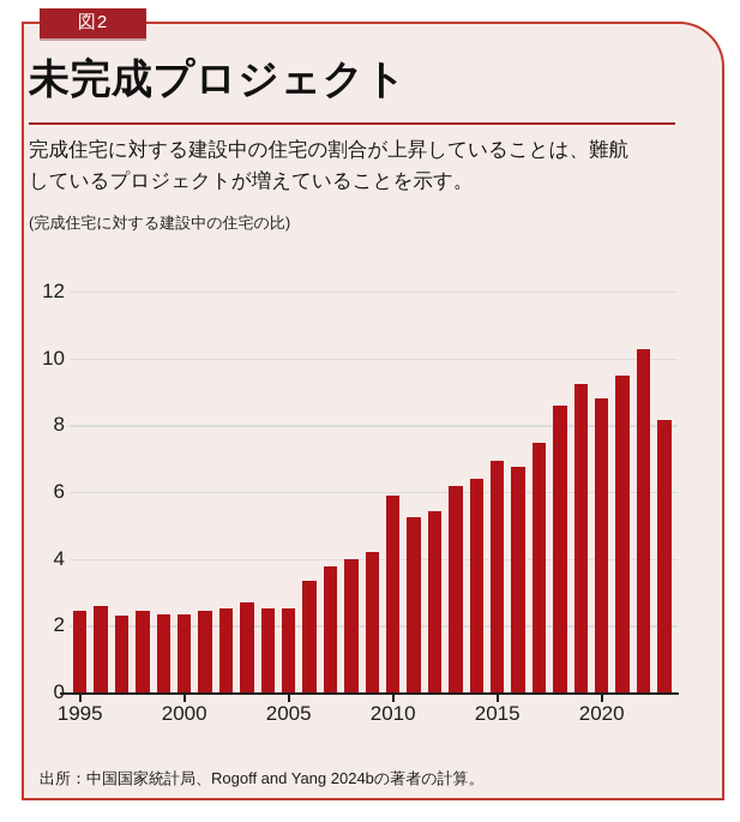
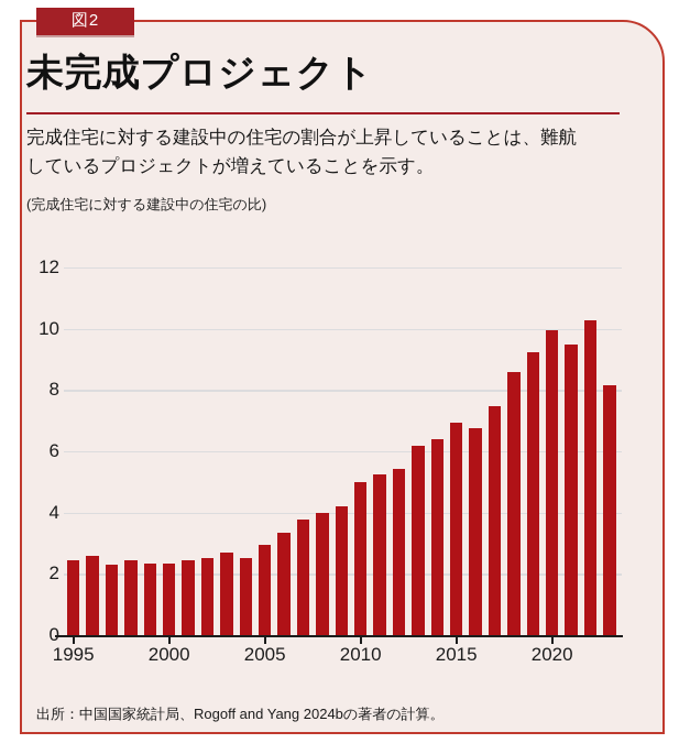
2005: 2.5 -> 3.0
2010: 5.9 -> 5.0
2020: 8.8 -> 9.9
